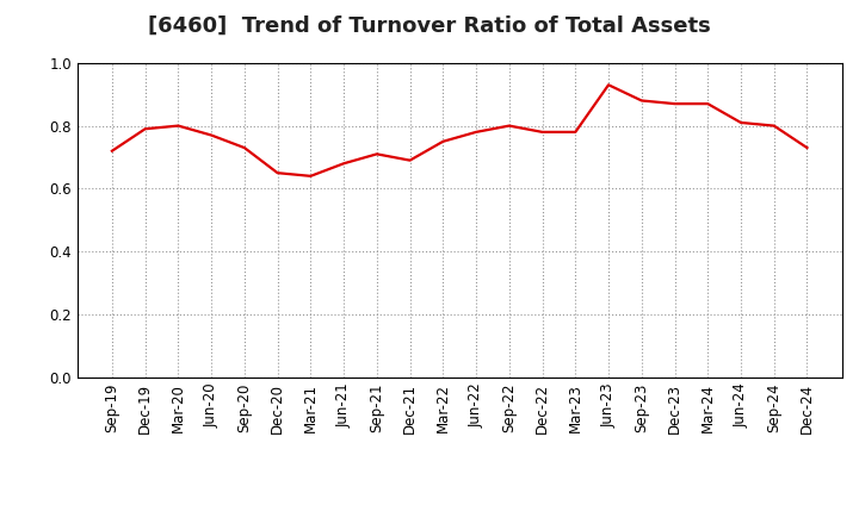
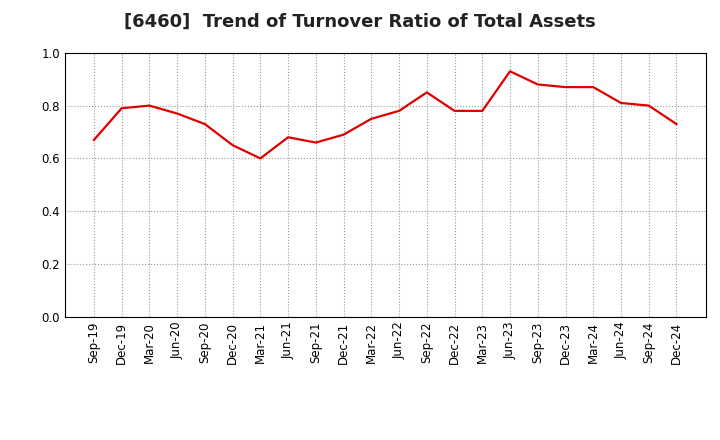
Sep-19: 0.72 -> 0.67
Mar-21: 0.64 -> 0.60
Sep-21: 0.71 -> 0.66
Sep-22: 0.80 -> 0.85
